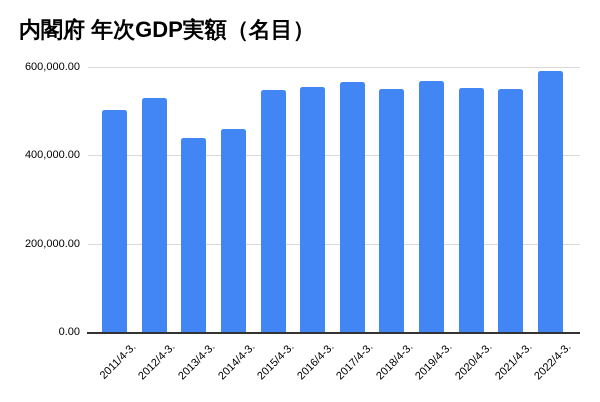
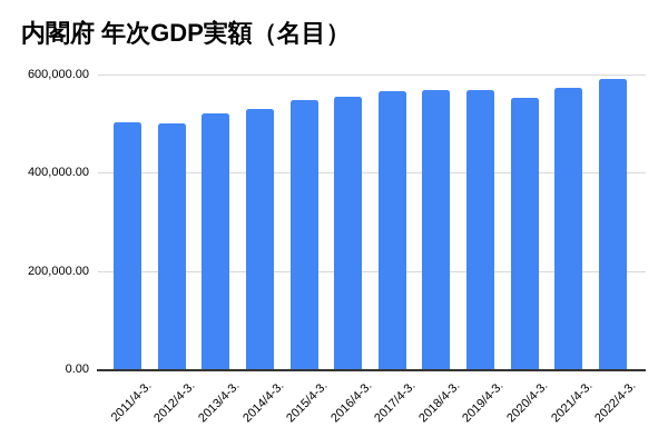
2012/4-3.: 530000 -> 500000
2013/4-3.: 440000 -> 520000
2014/4-3.: 460000 -> 530000
2018/4-3.: 550000 -> 570000
2021/4-3.: 550000 -> 570000
